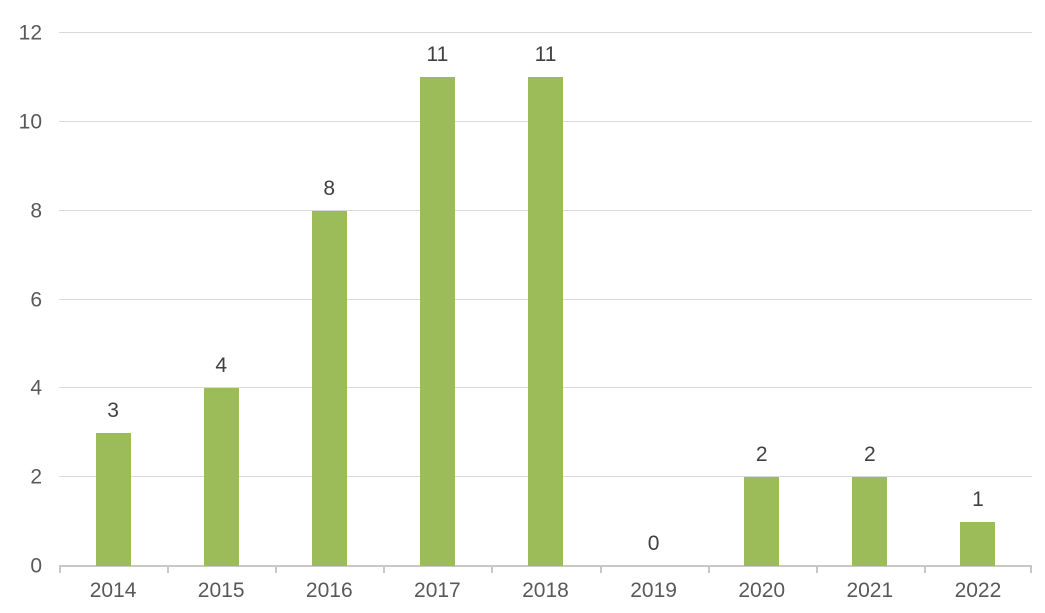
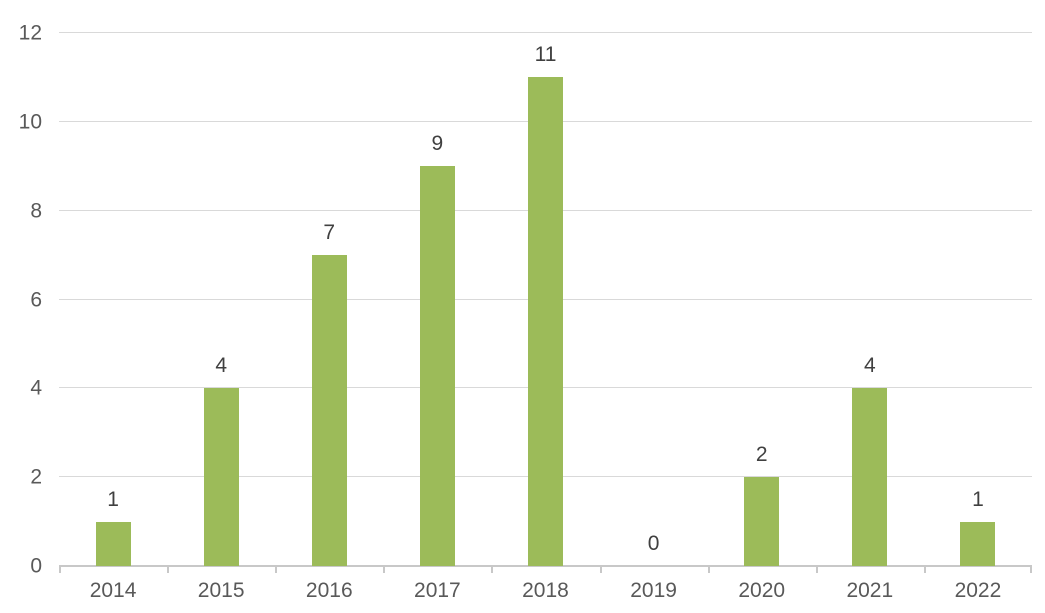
2014: 3 -> 1
2016: 8 -> 7
2017: 11 -> 9
2021: 2 -> 4
